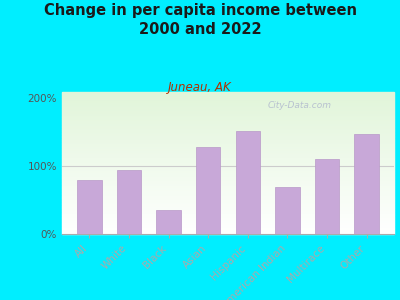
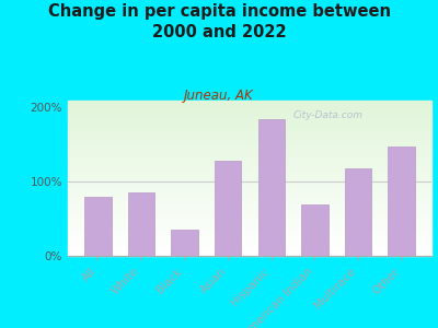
White: 95% -> 86%
Hispanic: 152% -> 184%
Multirace: 110% -> 118%
